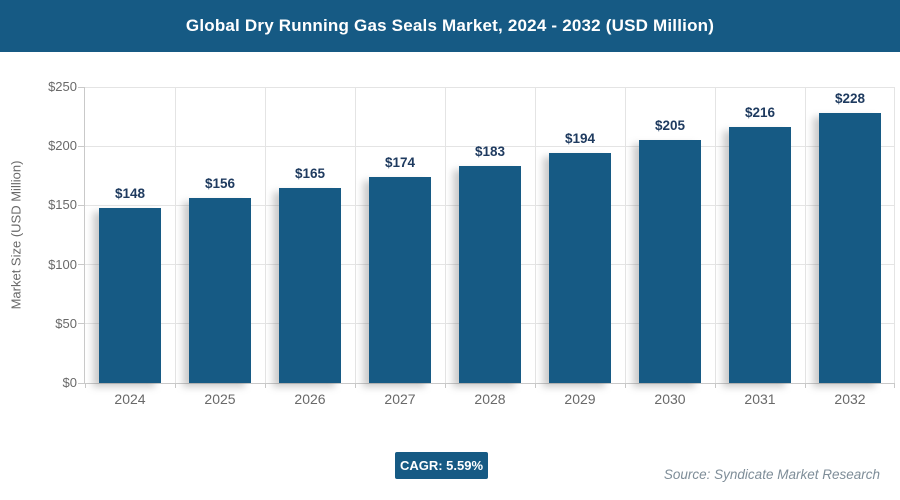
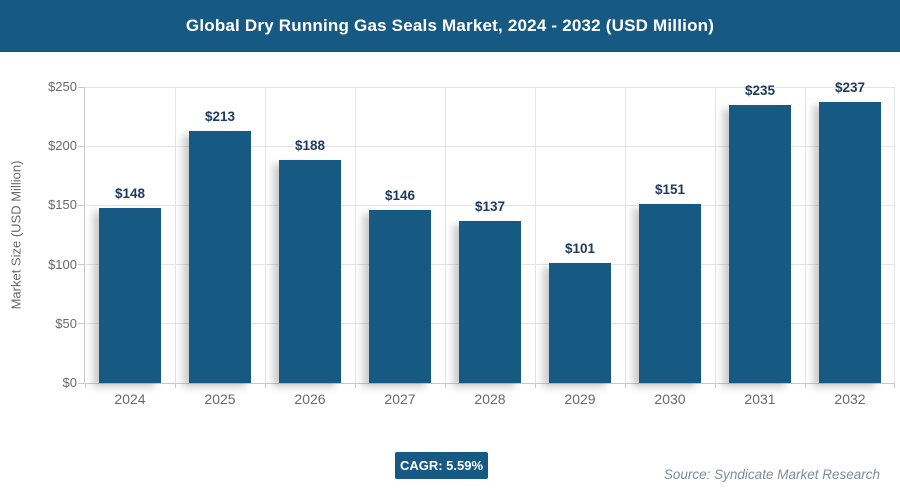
2025: $156 -> $213
2026: $165 -> $188
2027: $174 -> $146
2028: $183 -> $137
2029: $194 -> $101
2030: $205 -> $151
2031: $216 -> $235
2032: $228 -> $237
